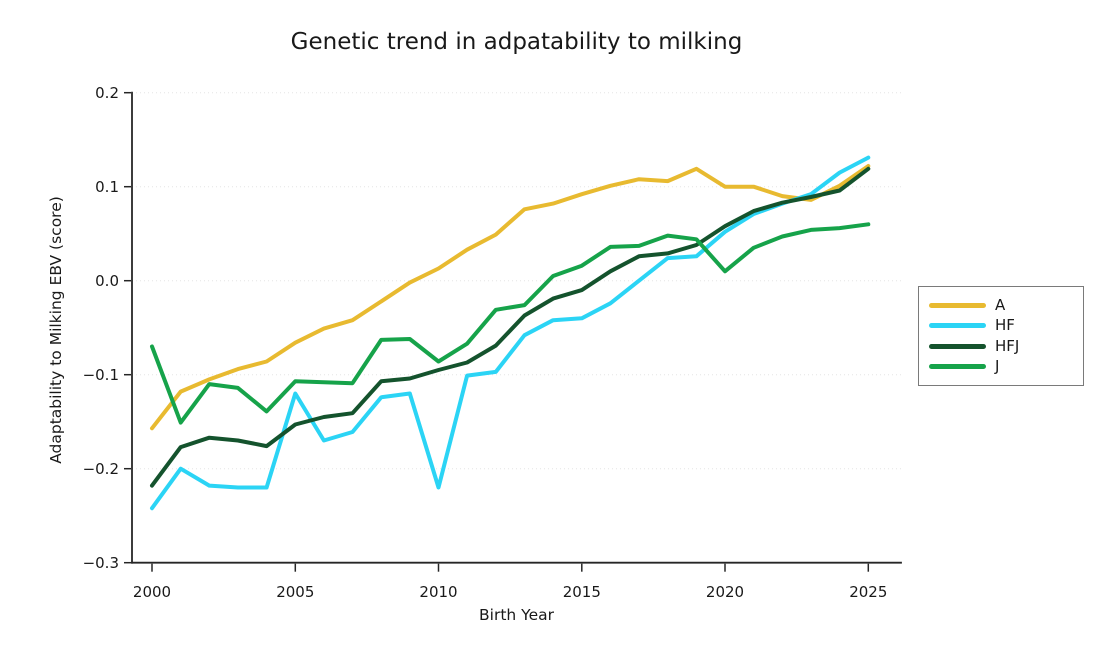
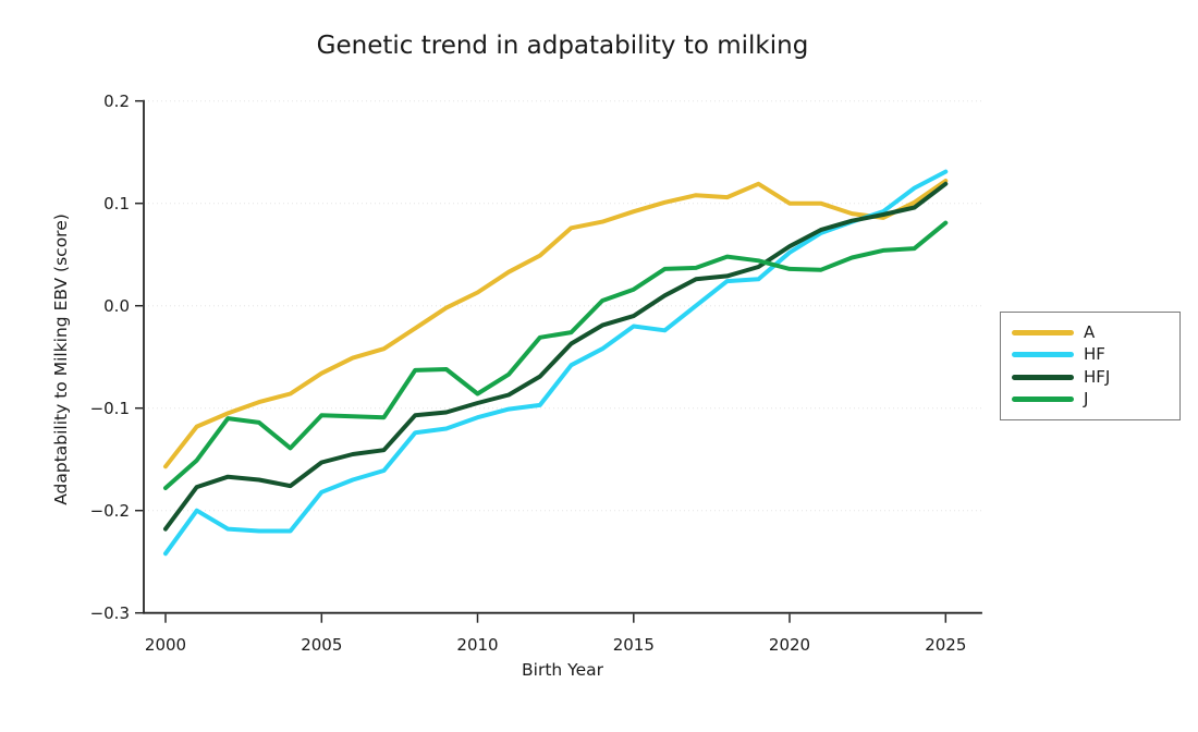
J/2000: -0.07 -> -0.18
HF/2005: -0.12 -> -0.18
HF/2010: -0.22 -> -0.11
HF/2015: -0.04 -> -0.02
J/2020: 0.01 -> 0.04
J/2025: 0.06 -> 0.08
